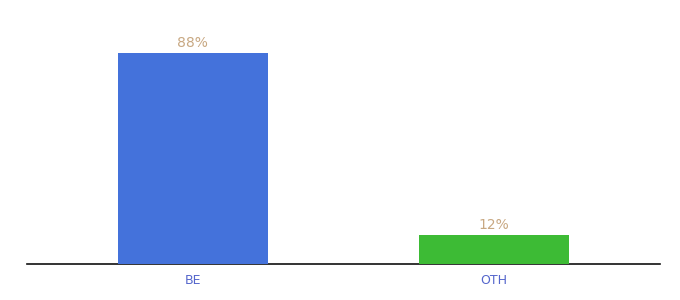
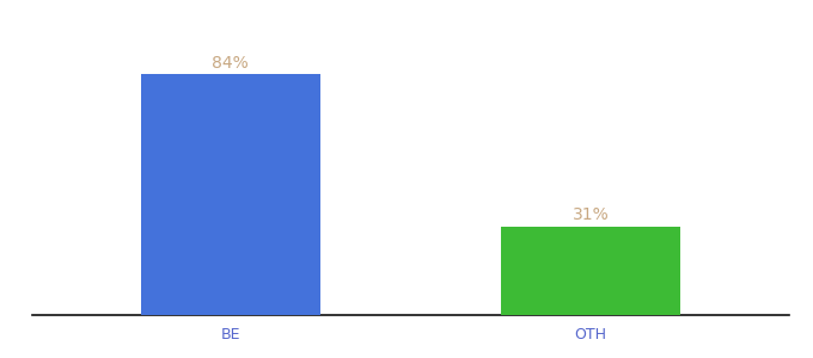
BE: 88% -> 84%
OTH: 12% -> 31%
